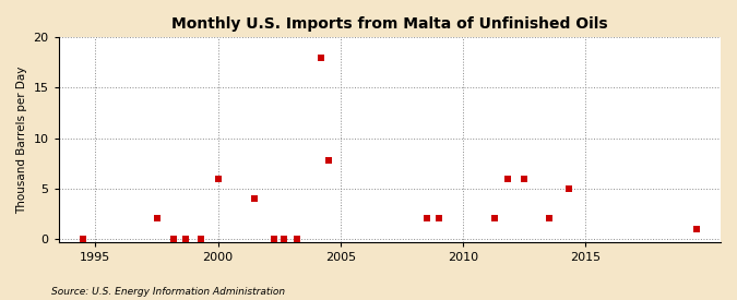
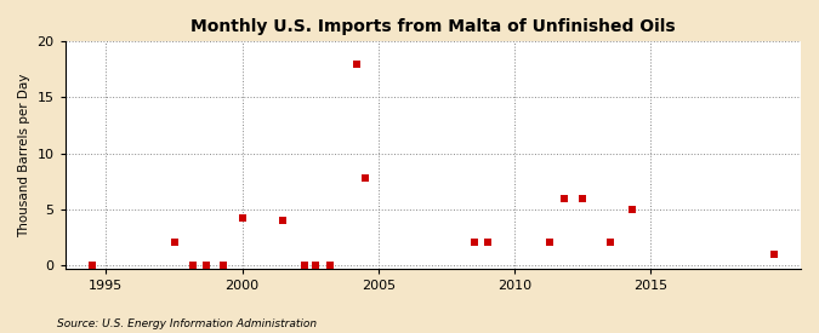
2000: 6.0 -> 4.2
